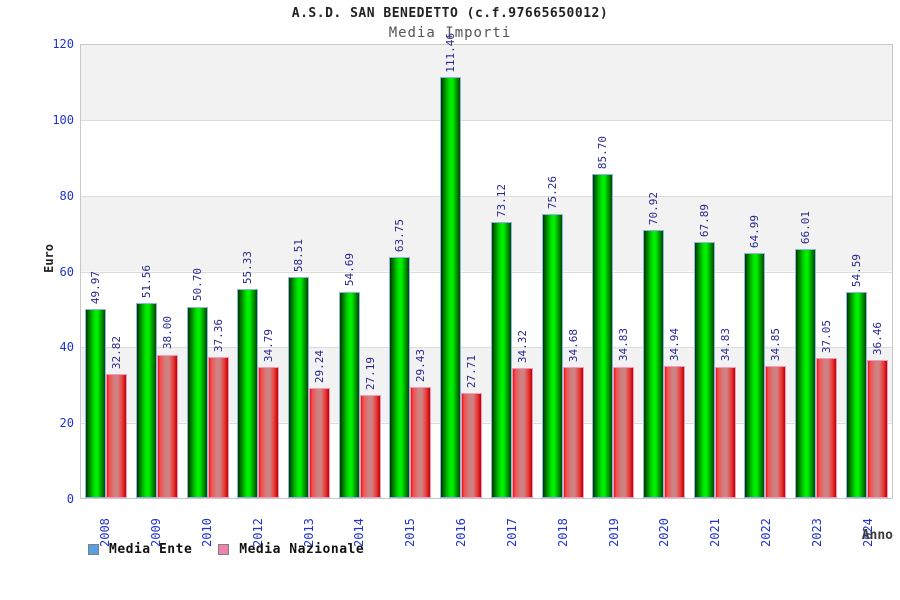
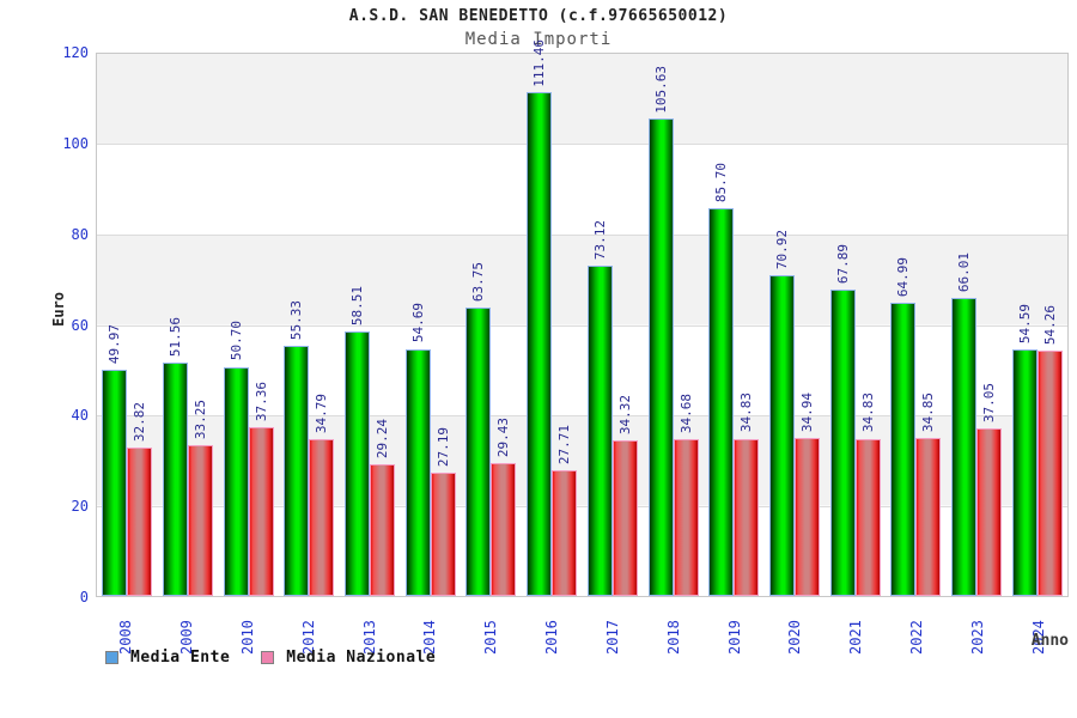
Media Nazionale/2009: 38.00 -> 33.25
Media Ente/2018: 75.26 -> 105.63
Media Nazionale/2024: 36.46 -> 54.26
